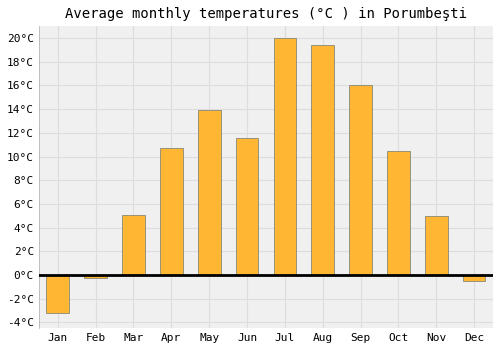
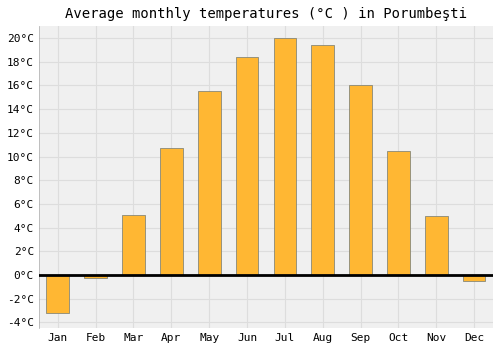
May: 13.9°C -> 15.5°C
Jun: 11.6°C -> 18.4°C
